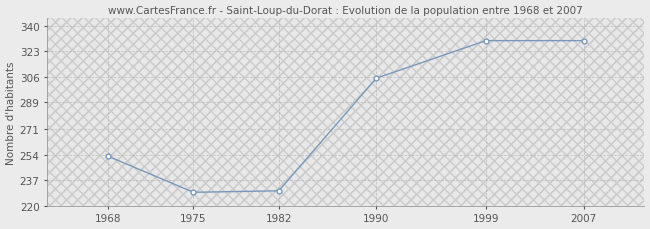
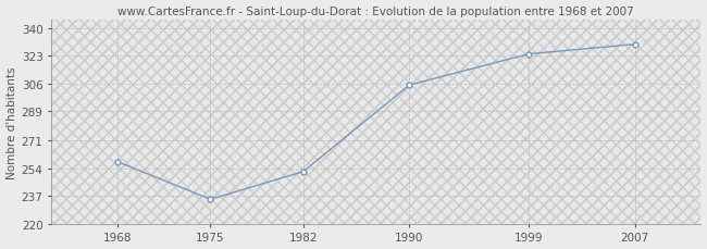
1968: 253 -> 258
1975: 229 -> 235
1982: 230 -> 252
1999: 330 -> 324
